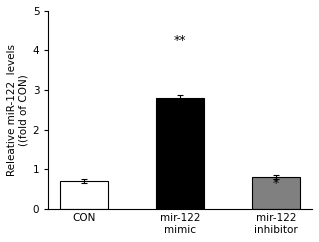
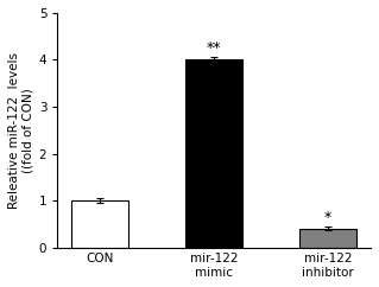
CON: 0.7 -> 1.0
mir-122 mimic: 2.8 -> 4.0
mir-122 inhibitor: 0.8 -> 0.4
